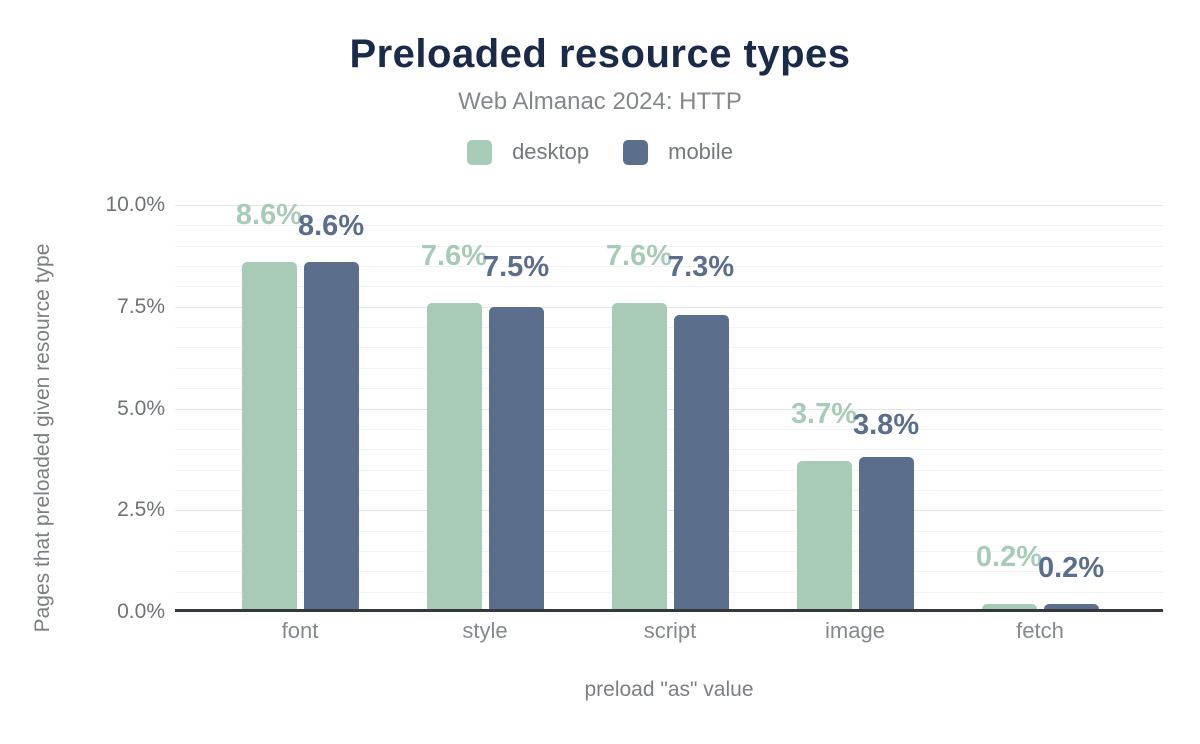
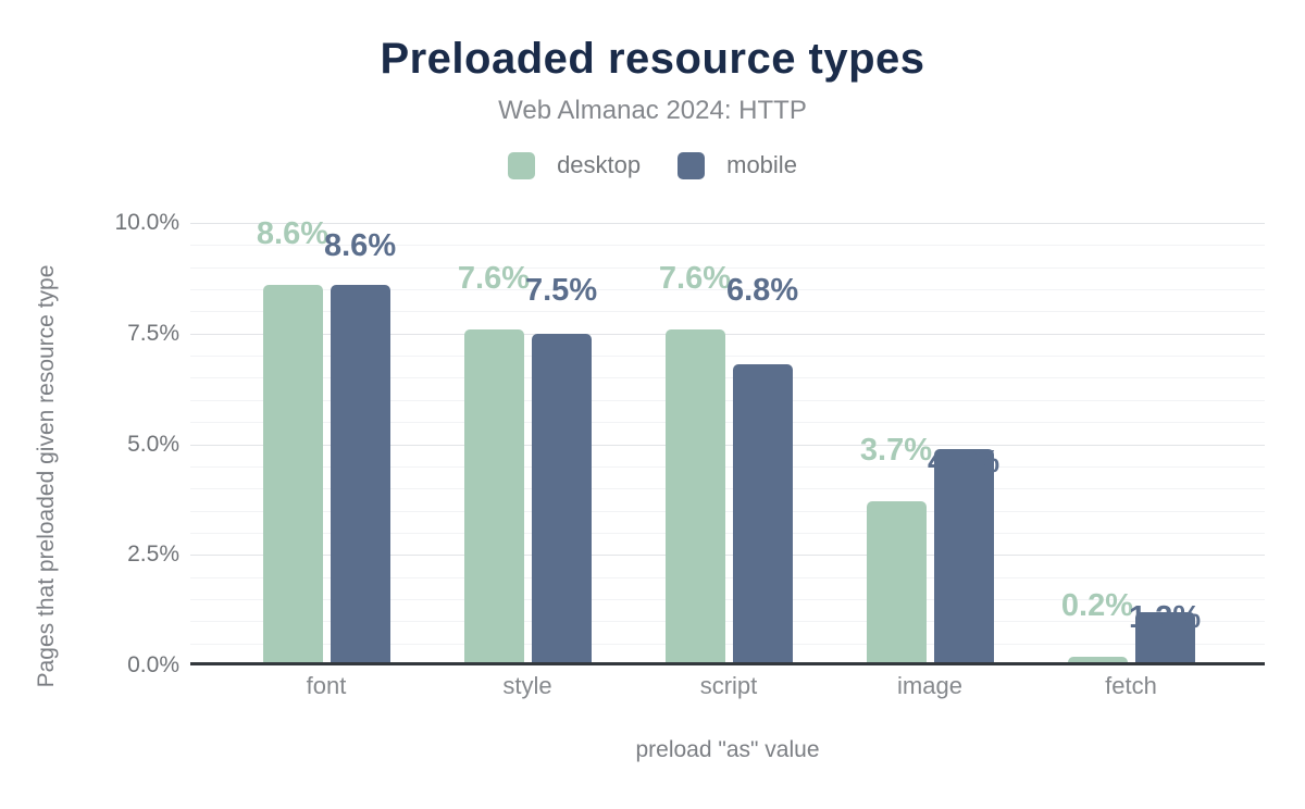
mobile/script: 7.3% -> 6.8%
mobile/image: 3.8% -> 4.9%
mobile/fetch: 0.2% -> 1.2%
